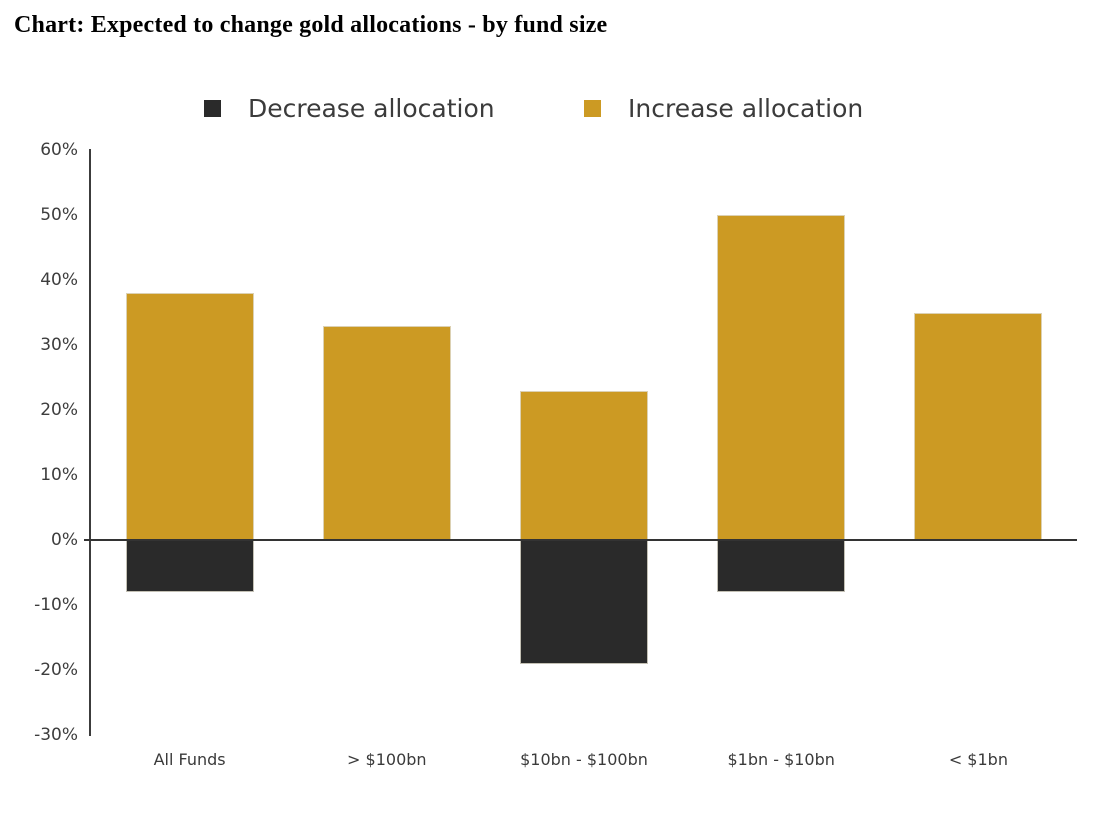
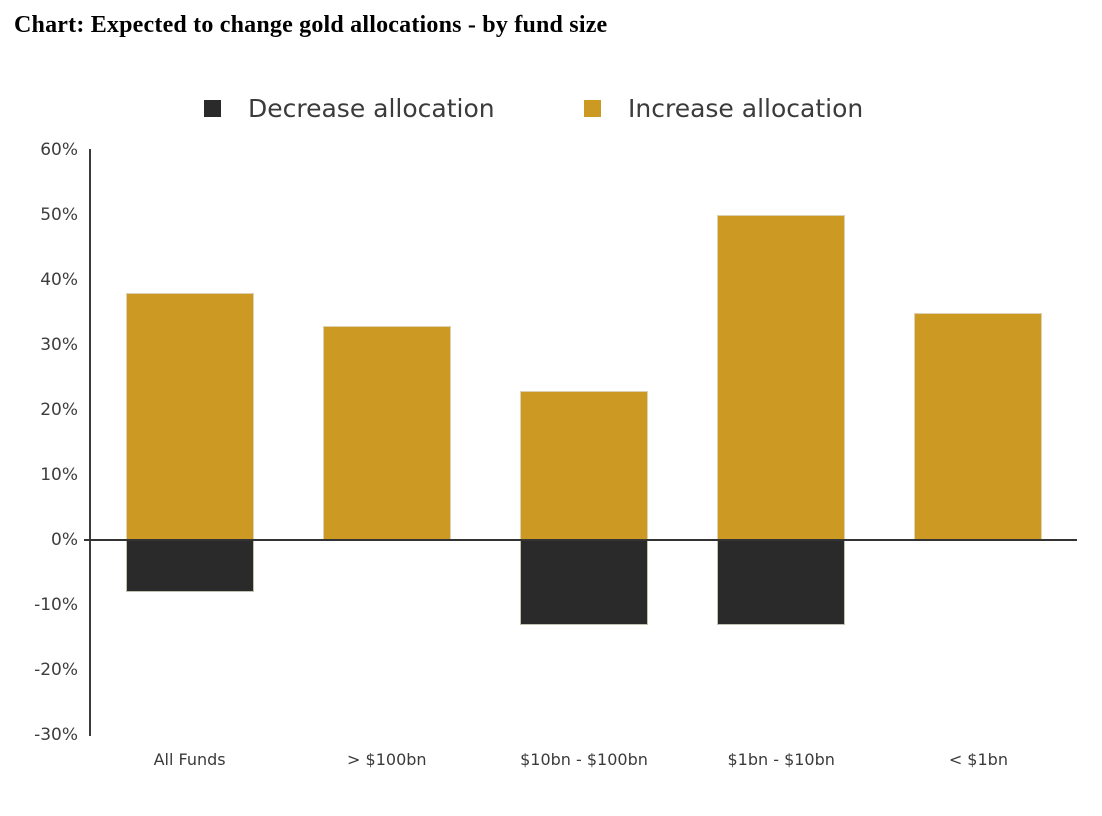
Decrease allocation/$10bn - $100bn: -19% -> -13%
Decrease allocation/$1bn - $10bn: -8% -> -13%
